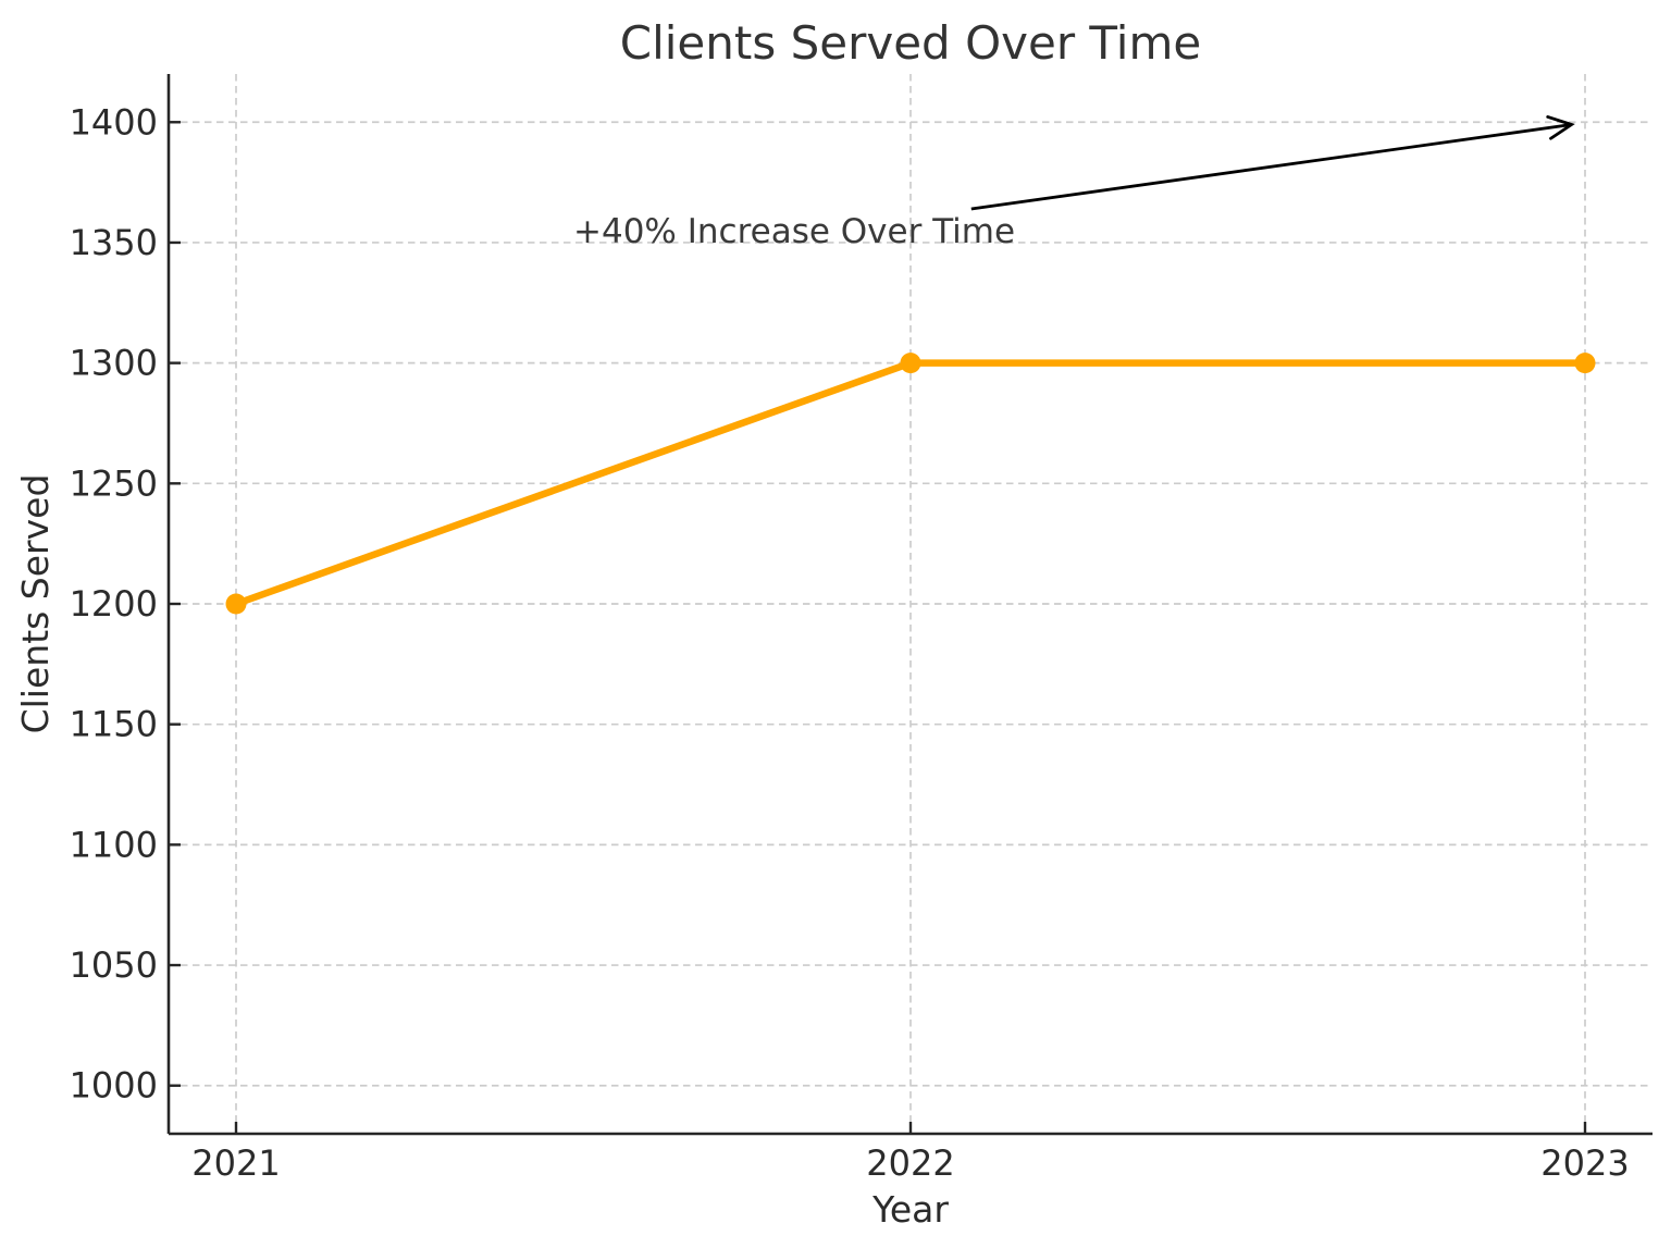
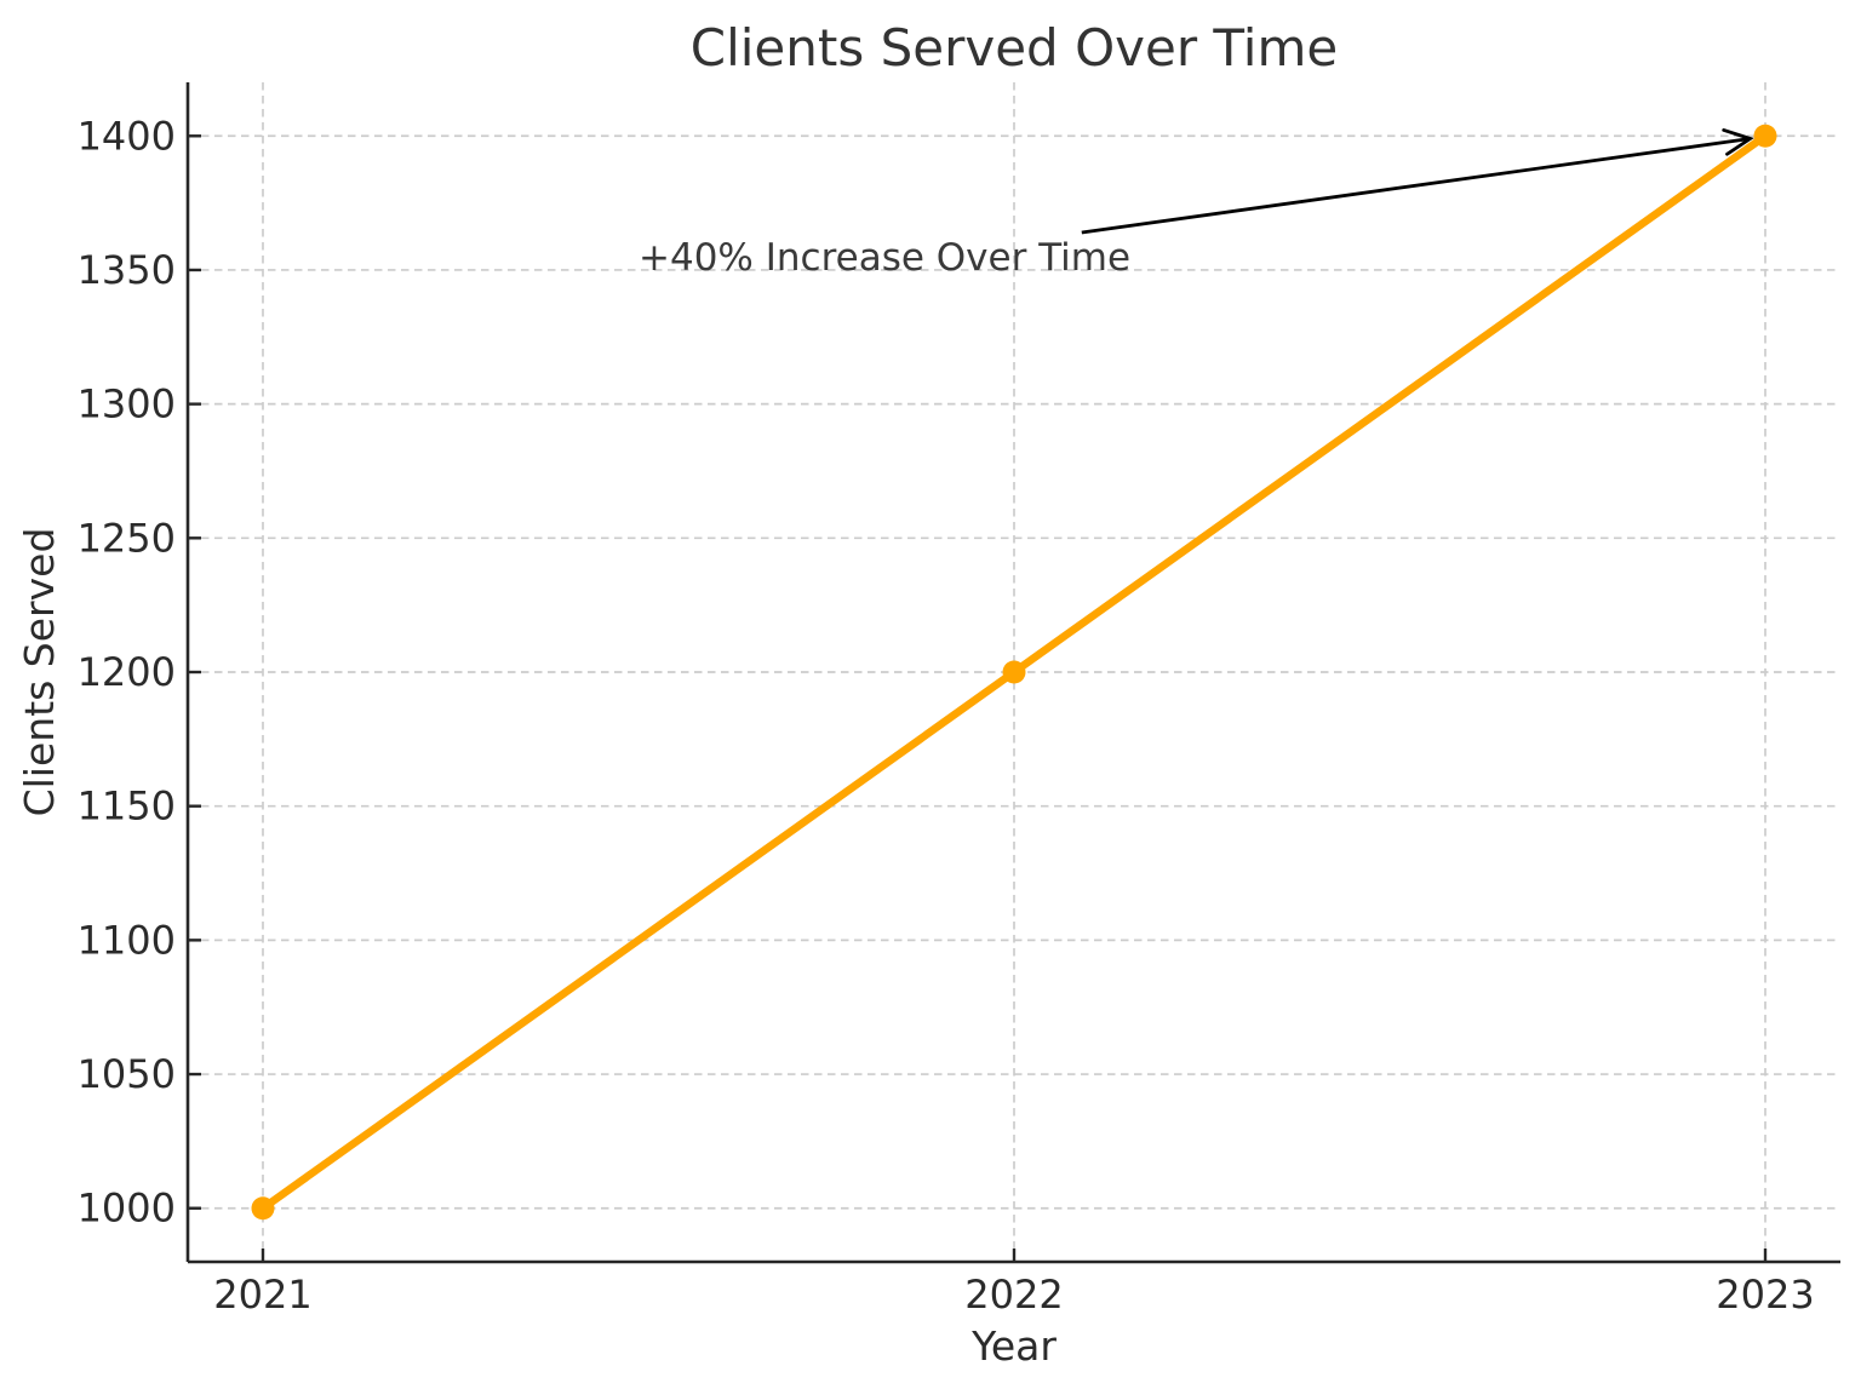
2021: 1200 -> 1000
2022: 1300 -> 1200
2023: 1300 -> 1400
